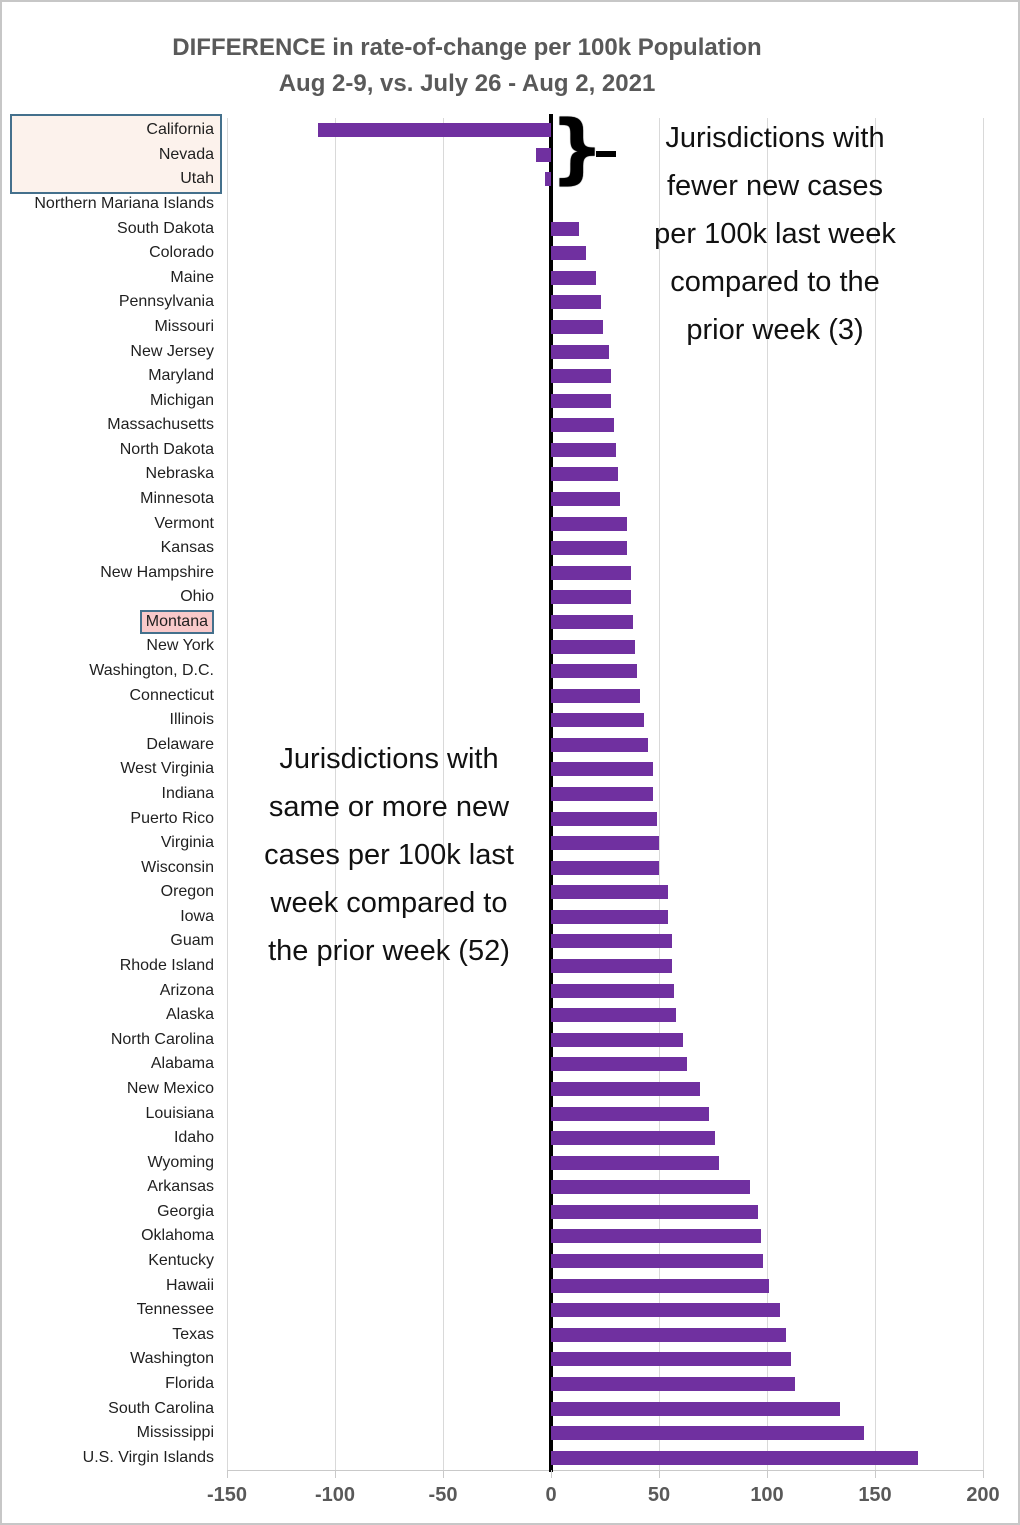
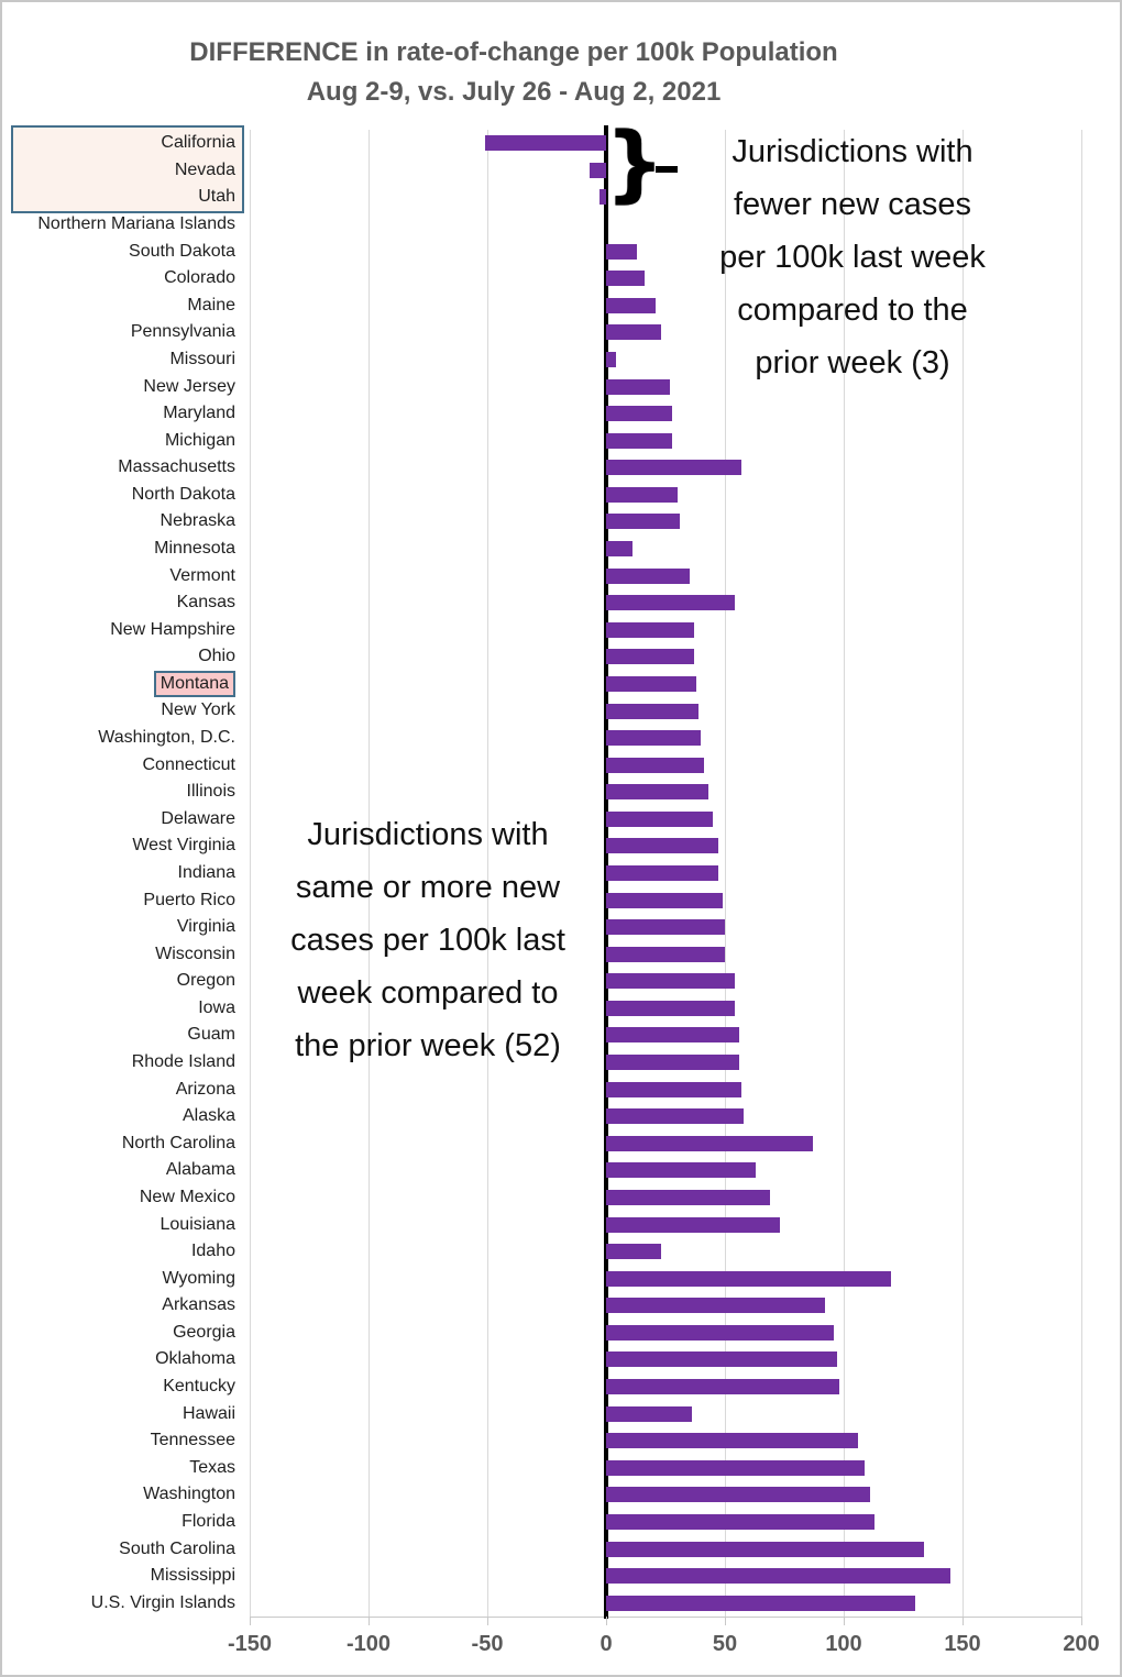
California: -108 -> -51
Missouri: 24 -> 4
Massachusetts: 29 -> 57
Minnesota: 32 -> 11
Kansas: 35 -> 54
North Carolina: 61 -> 87
Idaho: 76 -> 23
Wyoming: 78 -> 120
Hawaii: 101 -> 36
U.S. Virgin Islands: 170 -> 130
